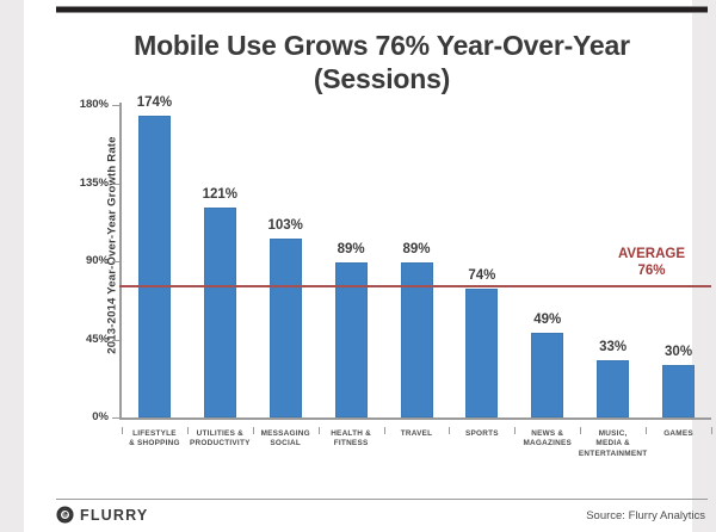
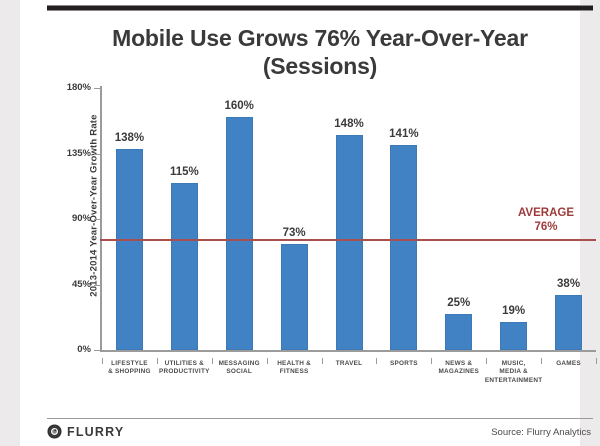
LIFESTYLE & SHOPPING: 174% -> 138%
UTILITIES & PRODUCTIVITY: 121% -> 115%
MESSAGING SOCIAL: 103% -> 160%
HEALTH & FITNESS: 89% -> 73%
TRAVEL: 89% -> 148%
SPORTS: 74% -> 141%
NEWS & MAGAZINES: 49% -> 25%
MUSIC, MEDIA & ENTERTAINMENT: 33% -> 19%
GAMES: 30% -> 38%
